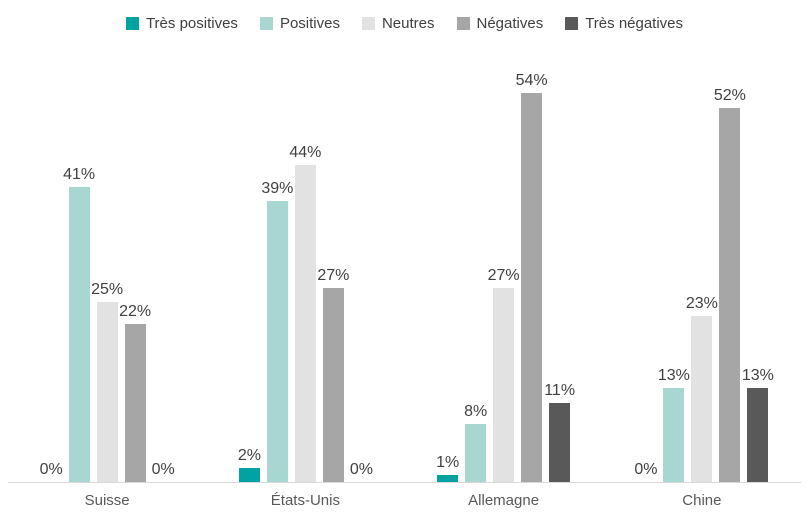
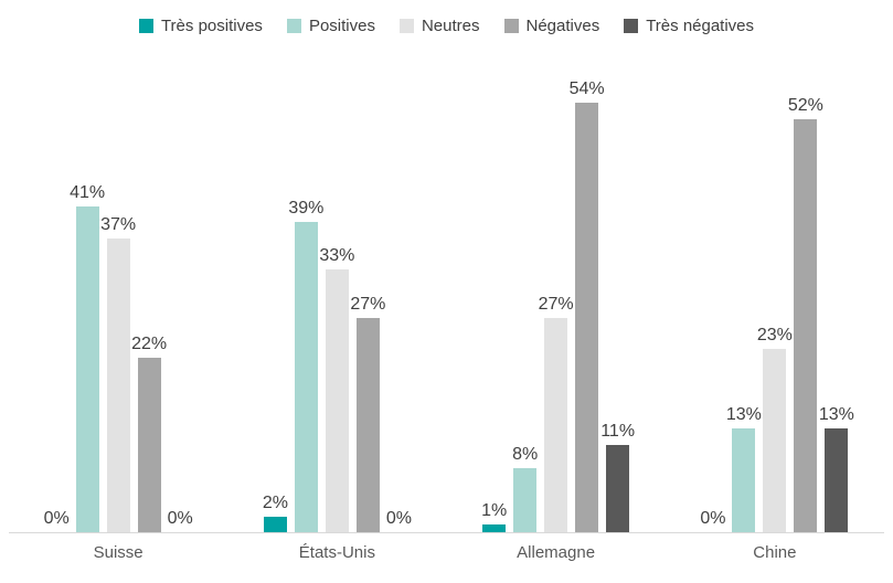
Neutres/Suisse: 25% -> 37%
Neutres/États-Unis: 44% -> 33%
